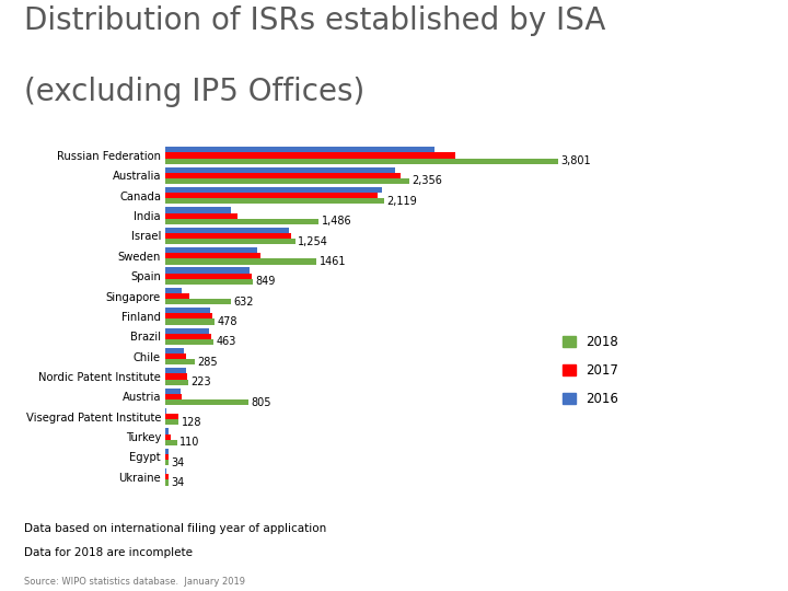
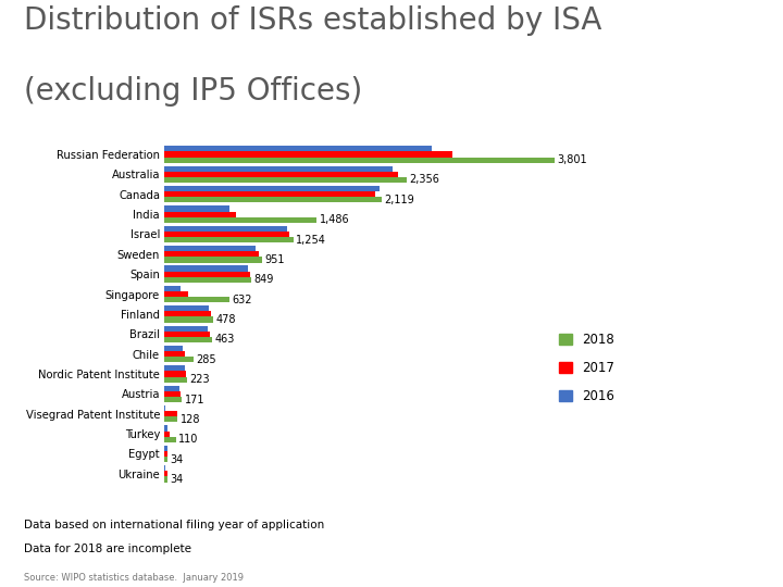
2018/Sweden: 1461 -> 951
2018/Austria: 805 -> 171
